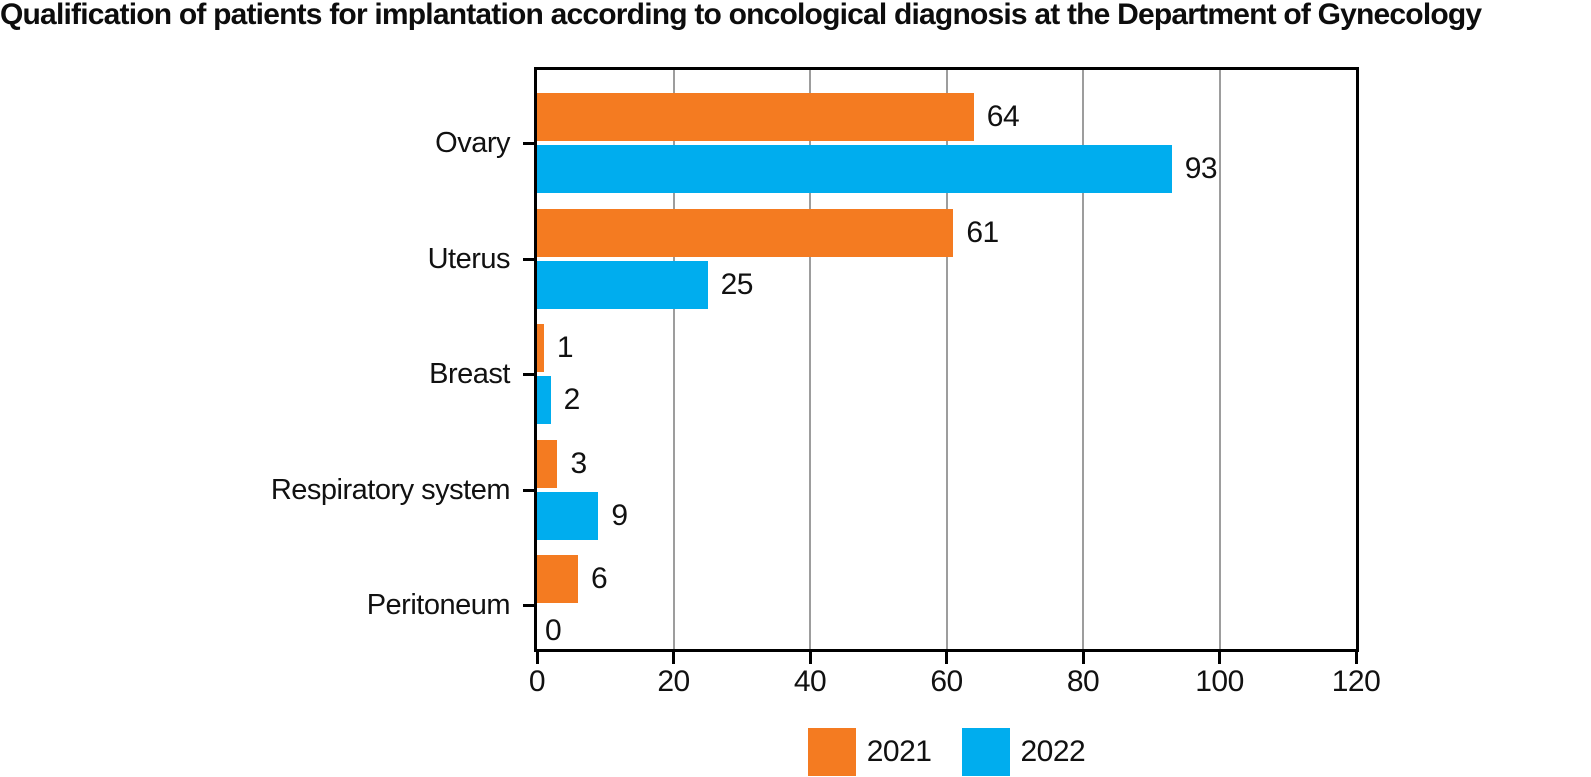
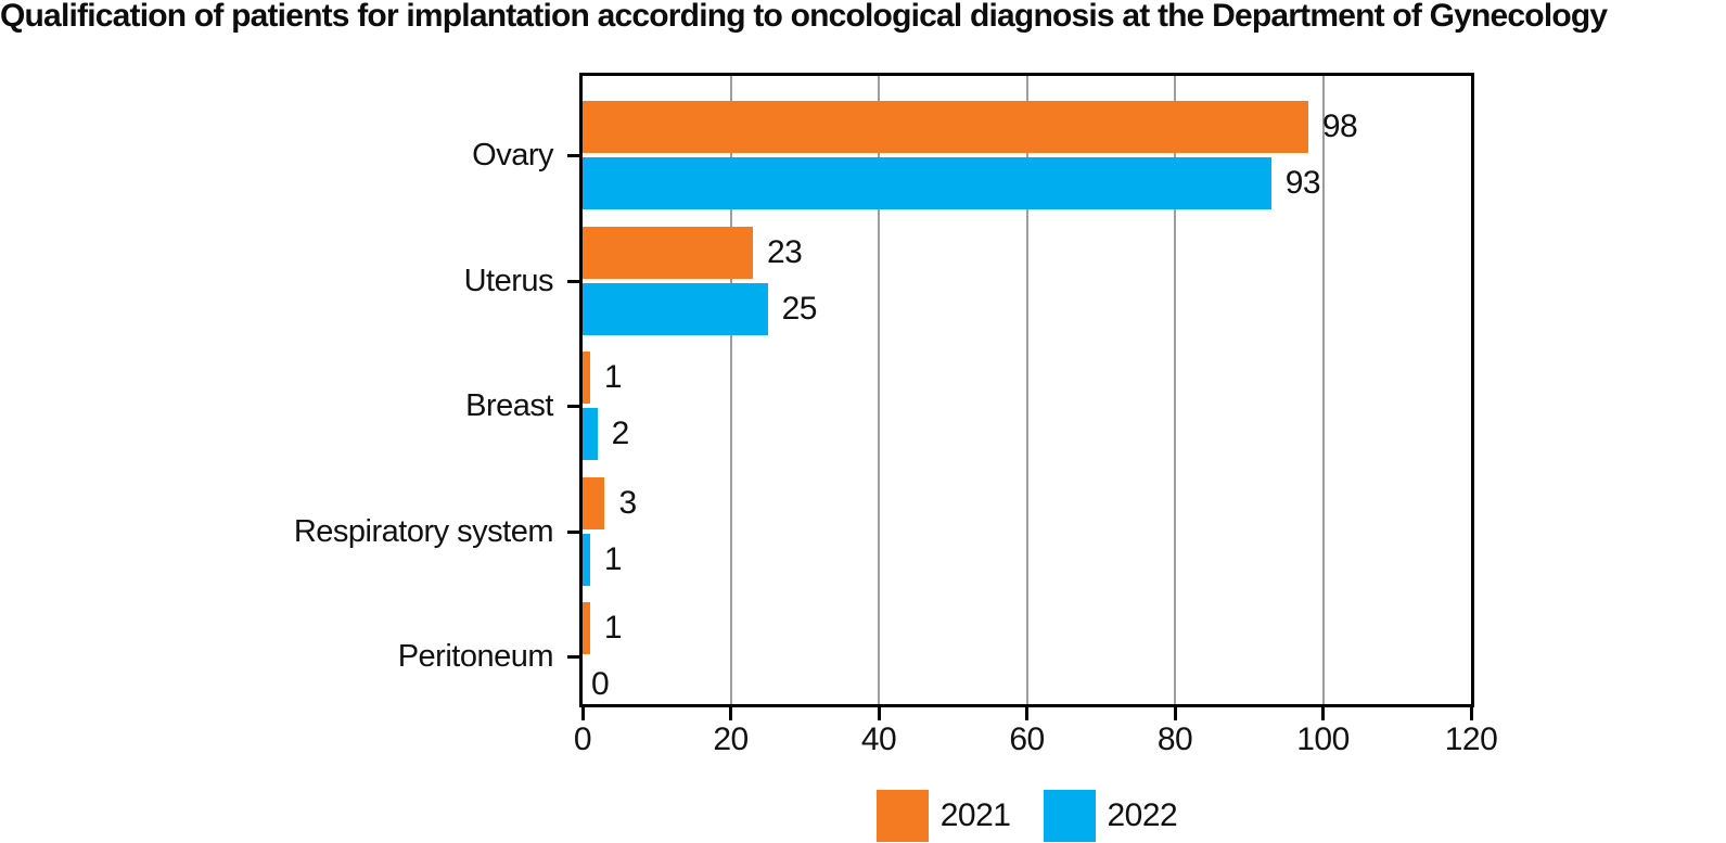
2021/Ovary: 64 -> 98
2021/Uterus: 61 -> 23
2022/Respiratory system: 9 -> 1
2021/Peritoneum: 6 -> 1
